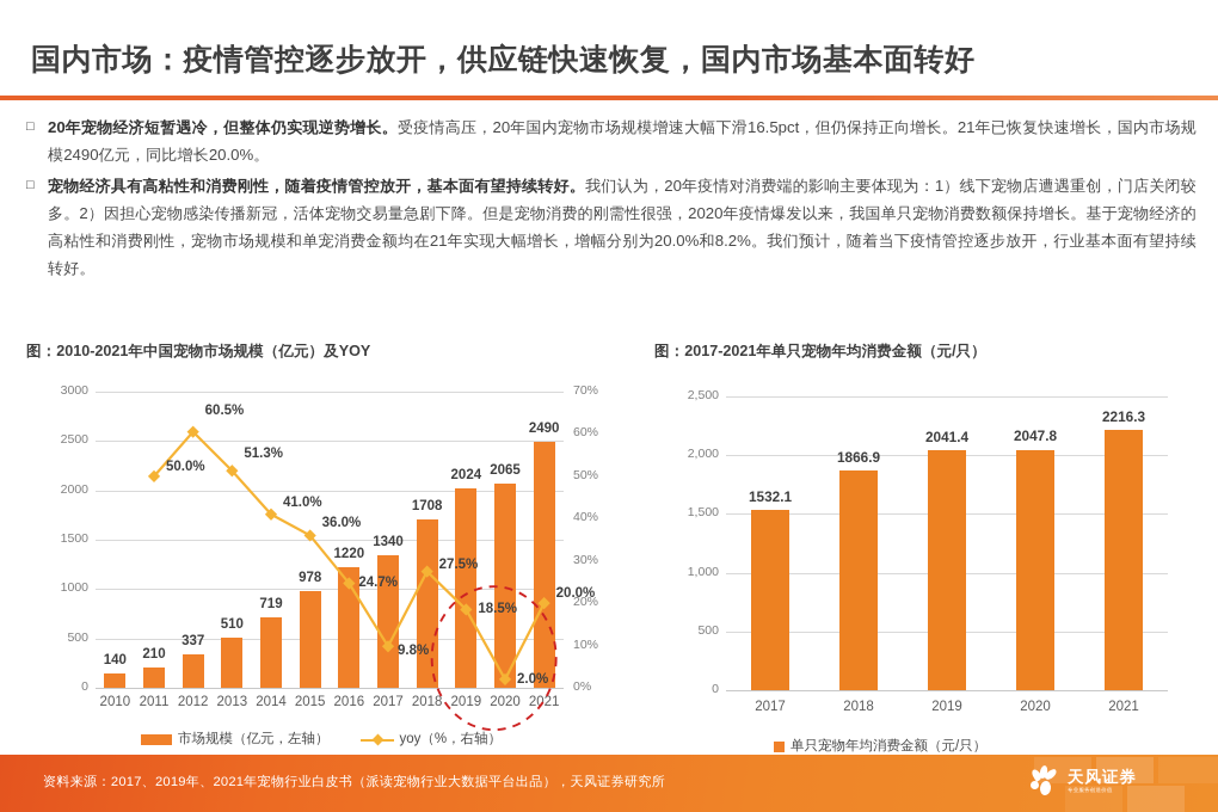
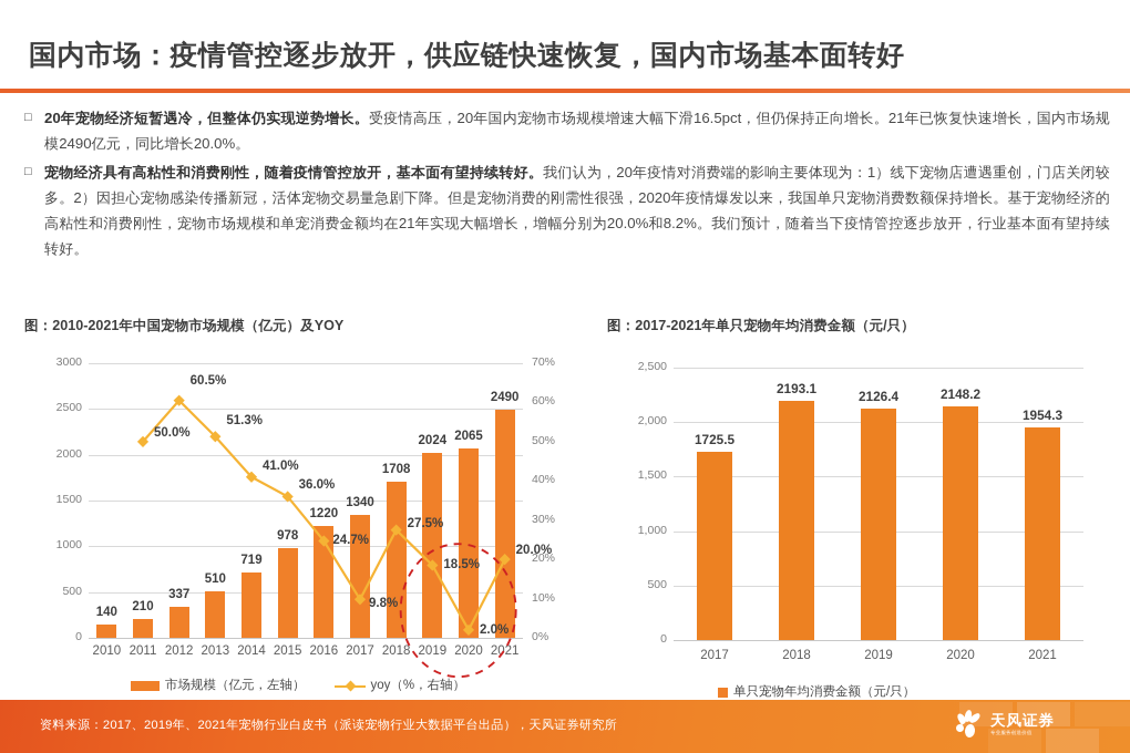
图：2017-2021年单只宠物年均消费金额（元/只）/2017: 1532.1 -> 1725.5
图：2017-2021年单只宠物年均消费金额（元/只）/2018: 1866.9 -> 2193.1
图：2017-2021年单只宠物年均消费金额（元/只）/2019: 2041.4 -> 2126.4
图：2017-2021年单只宠物年均消费金额（元/只）/2020: 2047.8 -> 2148.2
图：2017-2021年单只宠物年均消费金额（元/只）/2021: 2216.3 -> 1954.3
